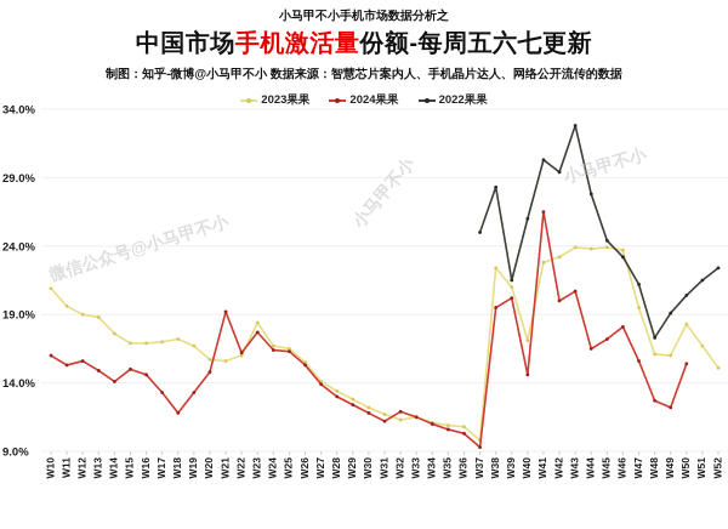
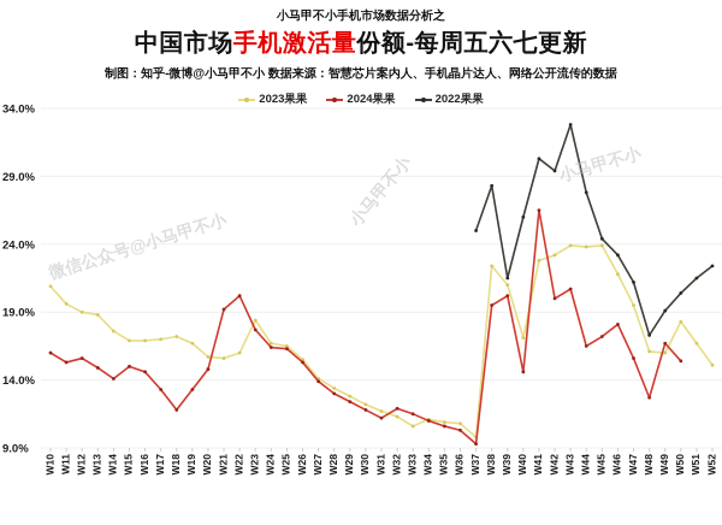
2024果果/W22: 16.2% -> 20.2%
2023果果/W33: 11.5% -> 10.6%
2023果果/W46: 23.7% -> 21.8%
2024果果/W49: 12.2% -> 16.7%
